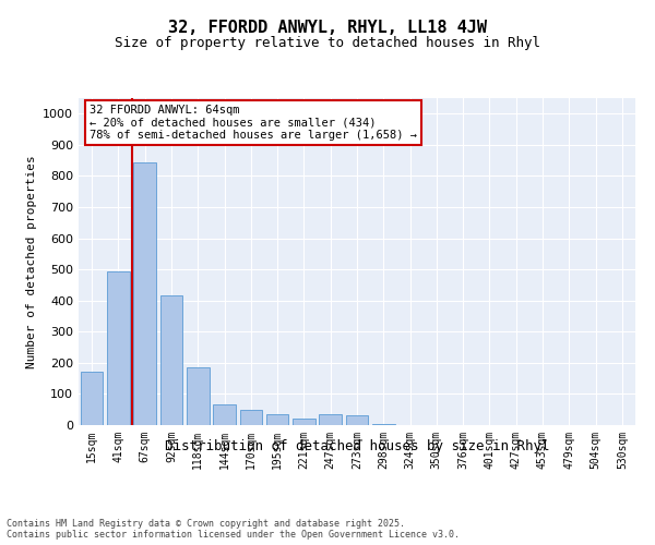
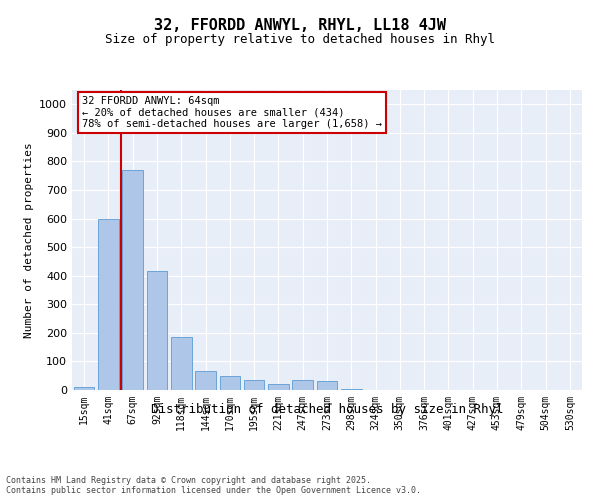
15sqm: 170 -> 10
41sqm: 495 -> 600
67sqm: 845 -> 770
